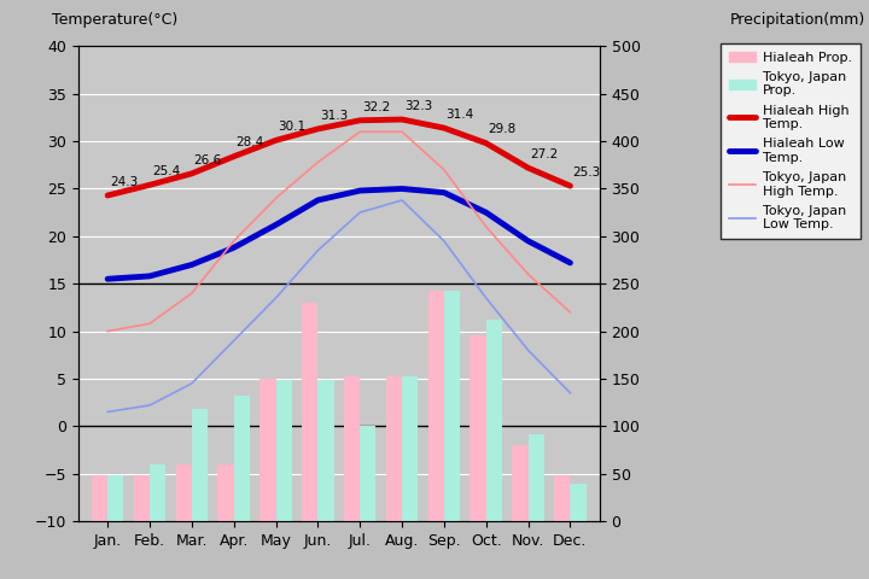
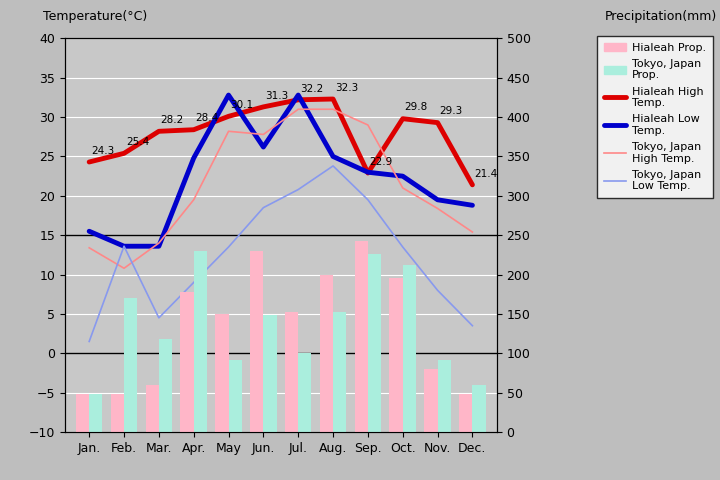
Tokyo, Japan High Temp./Jan.: 10.0 -> 13.4
Hialeah Low Temp./Feb.: 15.8 -> 13.6
Tokyo, Japan Low Temp./Feb.: 2.2 -> 13.6
Tokyo, Japan Prop./Feb.: 60 -> 170
Hialeah High Temp./Mar.: 26.6 -> 28.2
Hialeah Low Temp./Mar.: 17.0 -> 13.6
Hialeah Prop./Apr.: 60 -> 178
Hialeah Low Temp./Apr.: 18.8 -> 24.8
Tokyo, Japan Prop./Apr.: 132 -> 230
Hialeah Low Temp./May: 21.2 -> 32.8
Tokyo, Japan High Temp./May: 24.0 -> 28.2
Tokyo, Japan Prop./May: 148 -> 92
Hialeah Low Temp./Jun.: 23.8 -> 26.2
Hialeah Low Temp./Jul.: 24.8 -> 32.8
Tokyo, Japan Low Temp./Jul.: 22.5 -> 20.8
Hialeah Prop./Aug.: 152 -> 200
Hialeah High Temp./Sep.: 31.4 -> 22.9
Hialeah Low Temp./Sep.: 24.6 -> 23.0
Tokyo, Japan High Temp./Sep.: 27.0 -> 29.0
Tokyo, Japan Prop./Sep.: 242 -> 226
Hialeah High Temp./Nov.: 27.2 -> 29.3
Tokyo, Japan High Temp./Nov.: 16.0 -> 18.4
Hialeah High Temp./Dec.: 25.3 -> 21.4
Hialeah Low Temp./Dec.: 17.2 -> 18.8
Tokyo, Japan High Temp./Dec.: 12.0 -> 15.4
Tokyo, Japan Prop./Dec.: 40 -> 60
